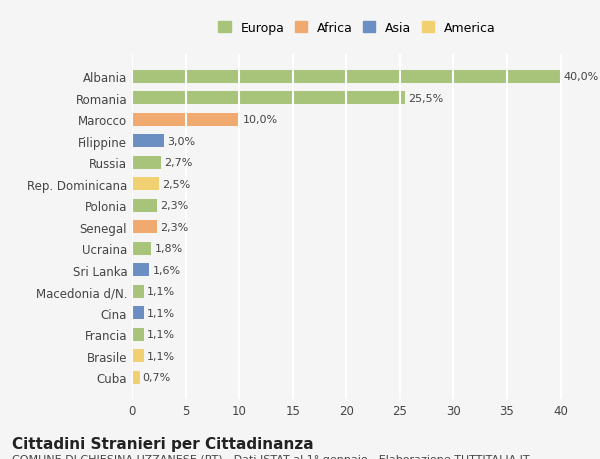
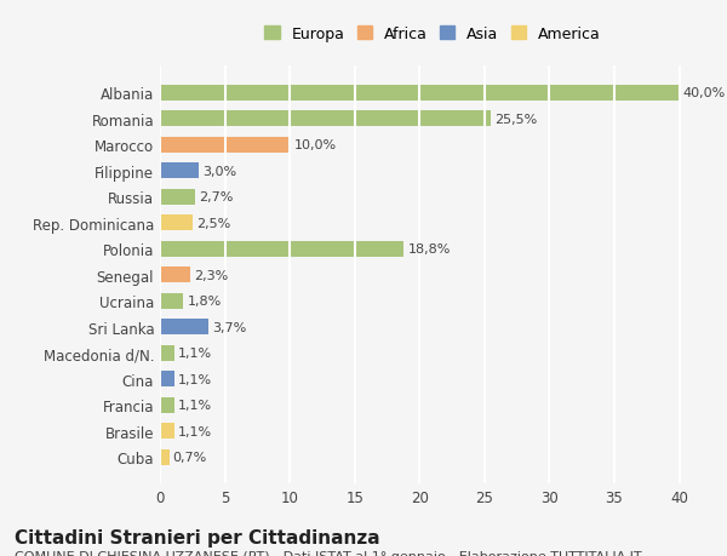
Polonia: 2,3% -> 18,8%
Sri Lanka: 1,6% -> 3,7%
